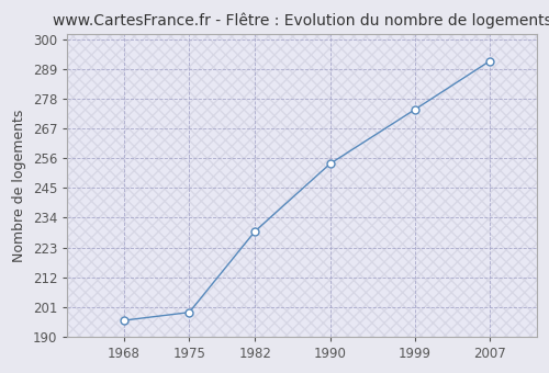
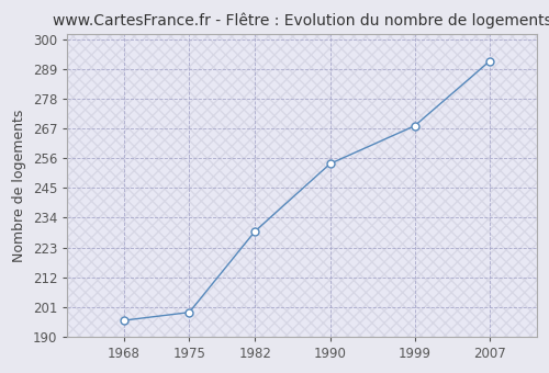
1999: 274 -> 268
